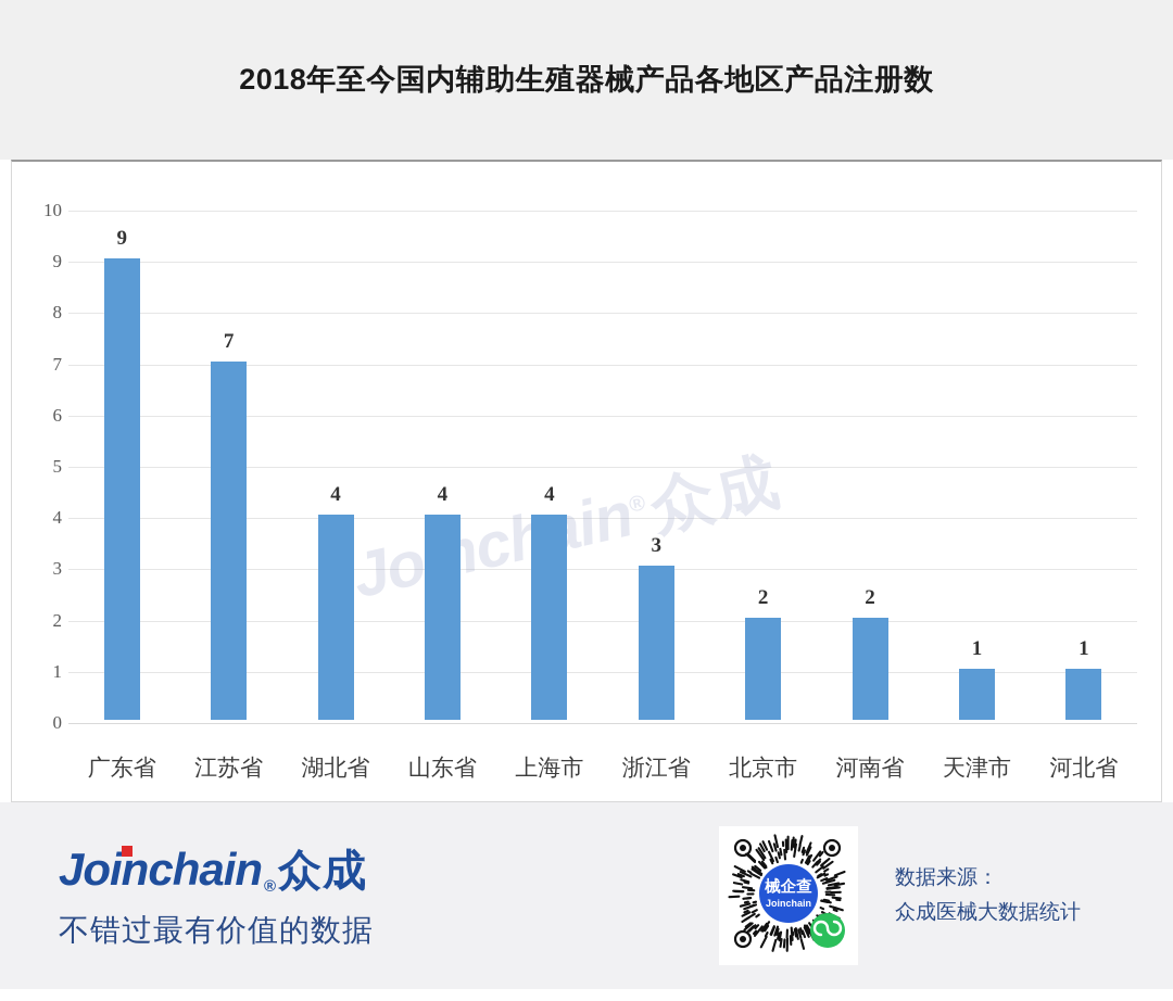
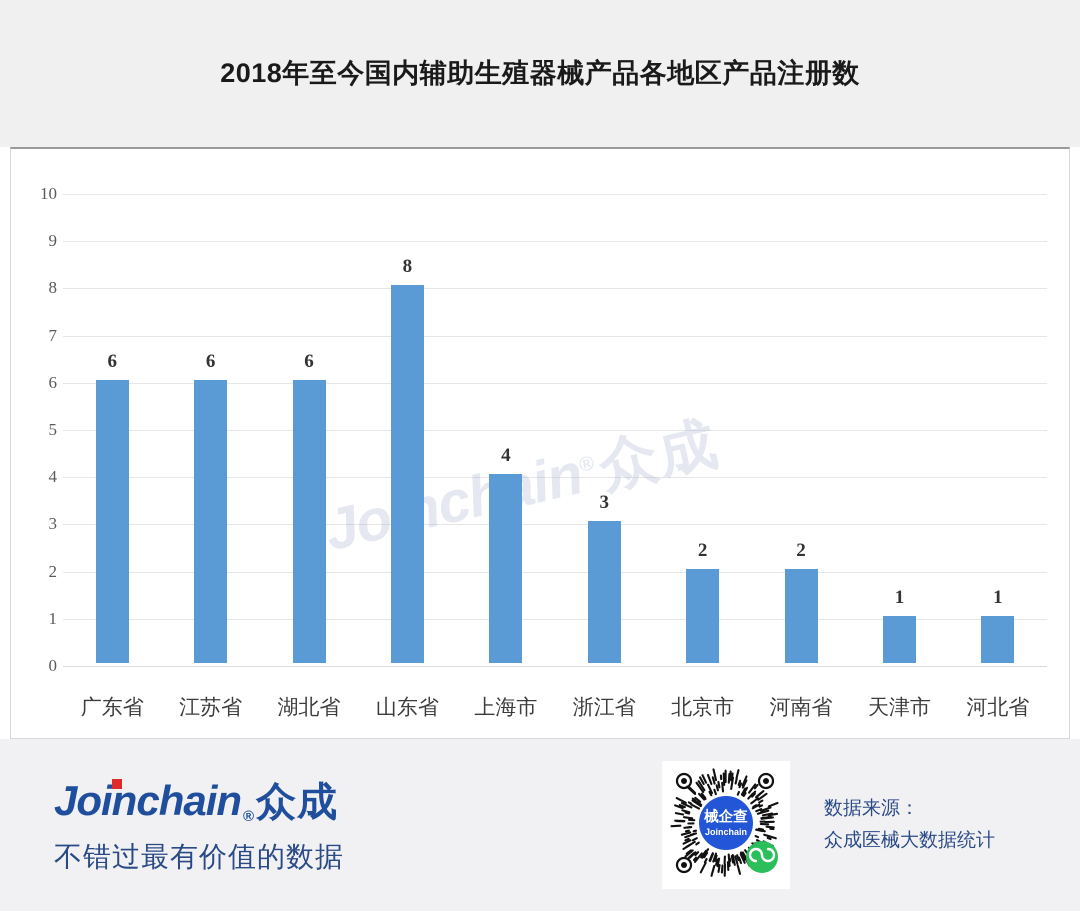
广东省: 9 -> 6
江苏省: 7 -> 6
湖北省: 4 -> 6
山东省: 4 -> 8
